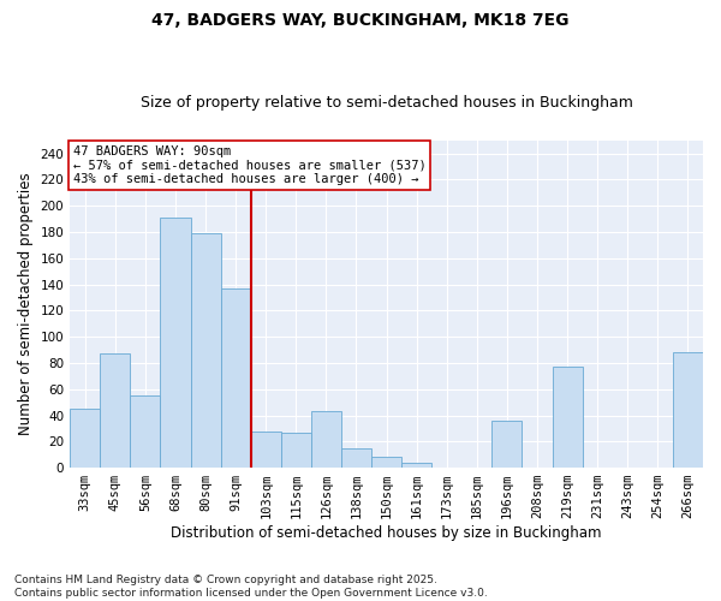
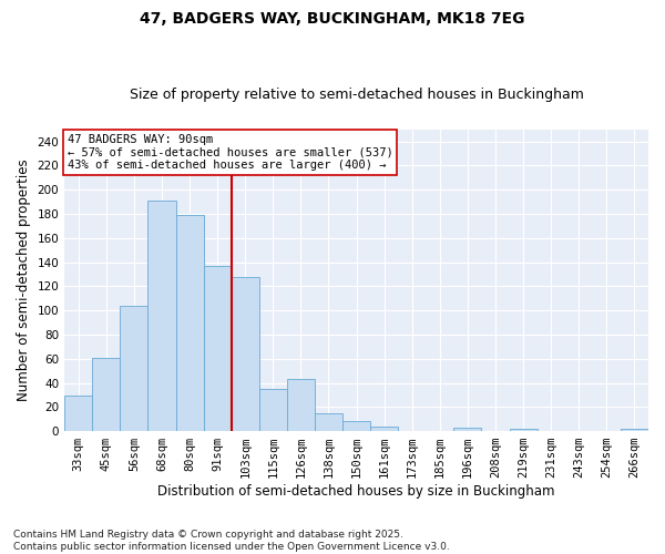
33sqm: 45 -> 29
45sqm: 87 -> 61
56sqm: 55 -> 104
103sqm: 28 -> 128
115sqm: 27 -> 35
196sqm: 36 -> 3
219sqm: 77 -> 2
266sqm: 88 -> 2
